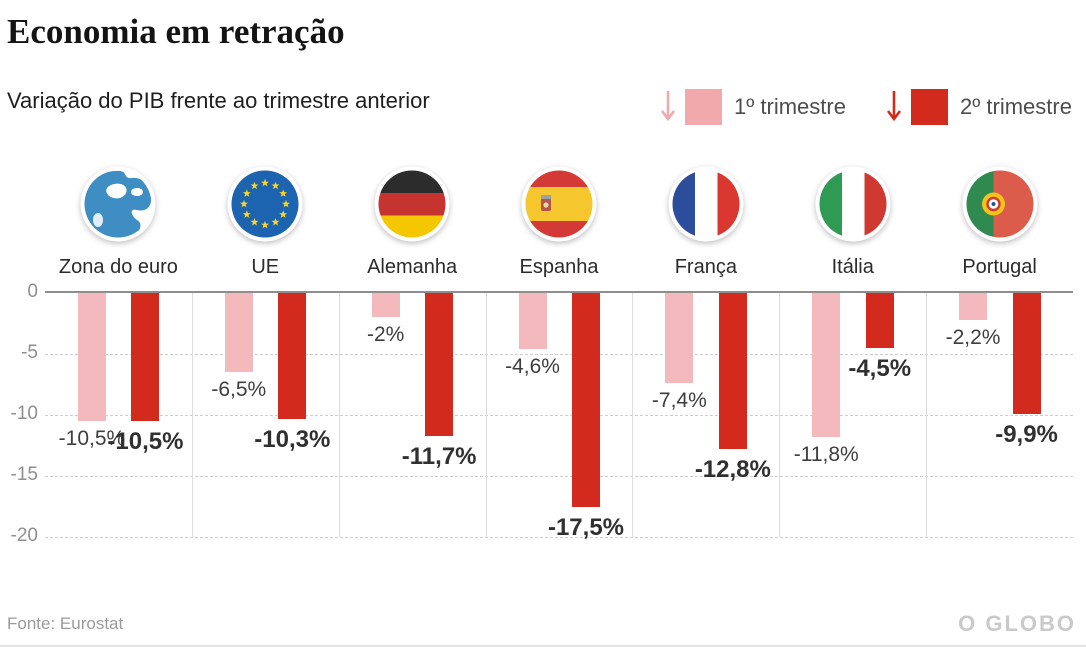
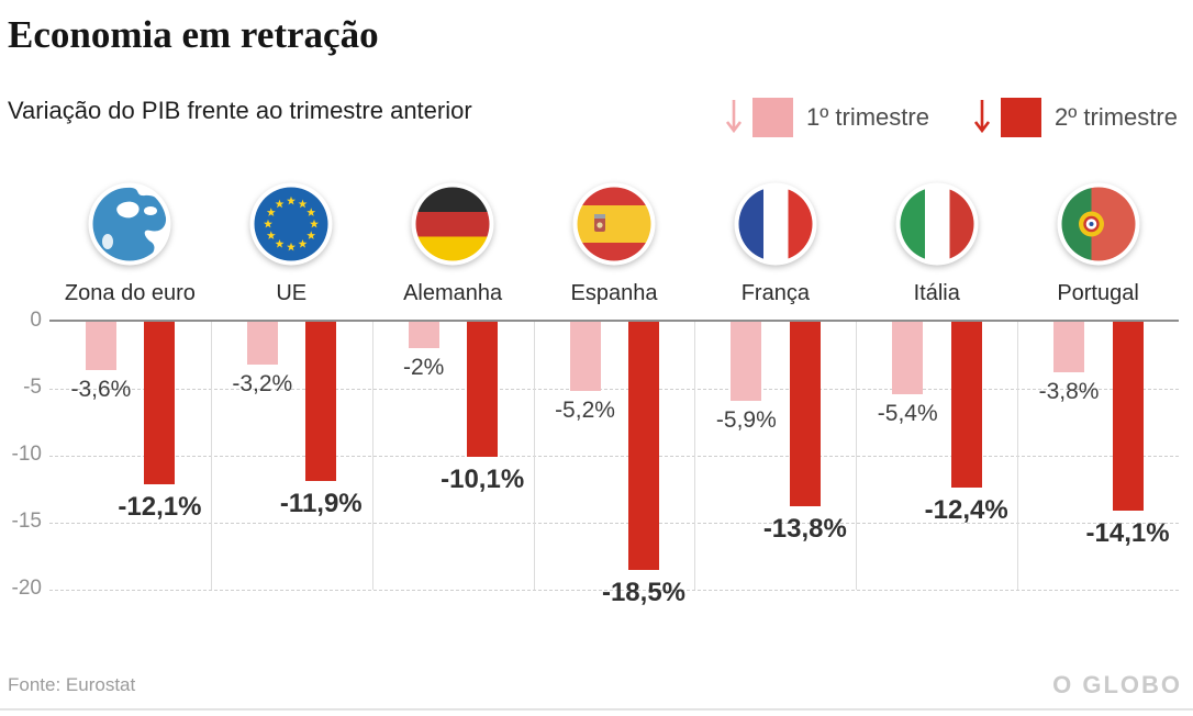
1º trimestre/Zona do euro: -10,5% -> -3,6%
2º trimestre/Zona do euro: -10,5% -> -12,1%
1º trimestre/UE: -6,5% -> -3,2%
2º trimestre/UE: -10,3% -> -11,9%
2º trimestre/Alemanha: -11,7% -> -10,1%
1º trimestre/Espanha: -4,6% -> -5,2%
2º trimestre/Espanha: -17,5% -> -18,5%
1º trimestre/França: -7,4% -> -5,9%
2º trimestre/França: -12,8% -> -13,8%
1º trimestre/Itália: -11,8% -> -5,4%
2º trimestre/Itália: -4,5% -> -12,4%
1º trimestre/Portugal: -2,2% -> -3,8%
2º trimestre/Portugal: -9,9% -> -14,1%
